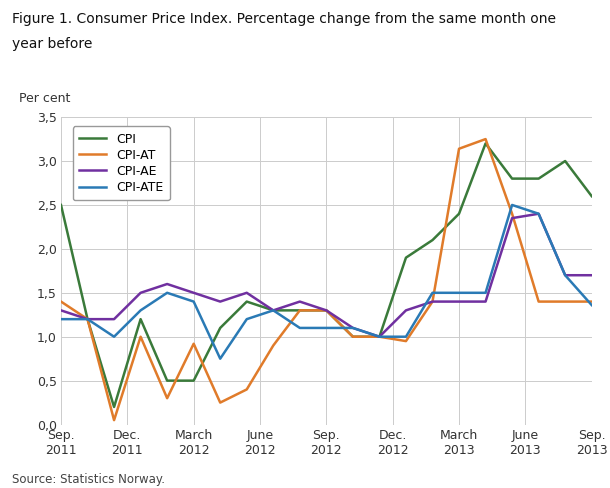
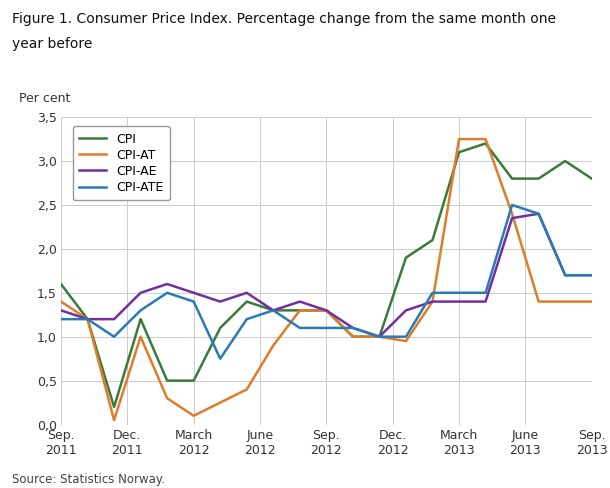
CPI/Sep. 2011: 2,5 -> 1,6
CPI-AT/March 2012: 0,92 -> 0,10
CPI/March 2013: 2,4 -> 3,1
CPI-AT/March 2013: 3,14 -> 3,25
CPI/Sep. 2013: 2,6 -> 2,8
CPI-ATE/Sep. 2013: 1,36 -> 1,70
